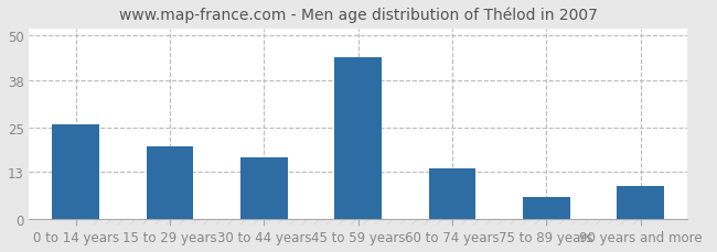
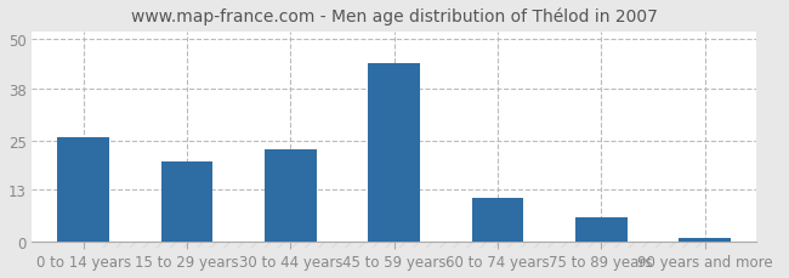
30 to 44 years: 17 -> 23
60 to 74 years: 14 -> 11
90 years and more: 9 -> 1
